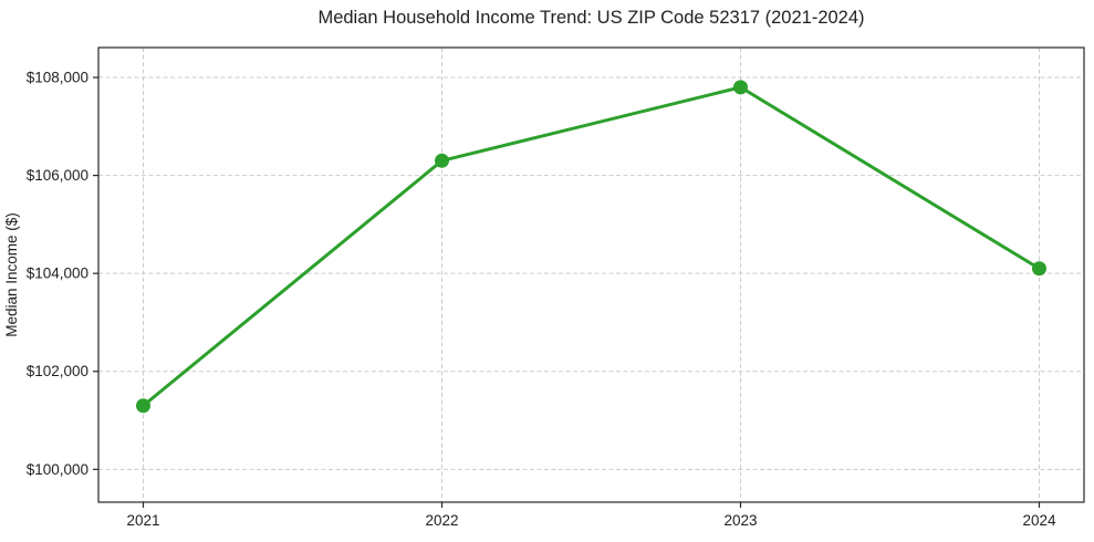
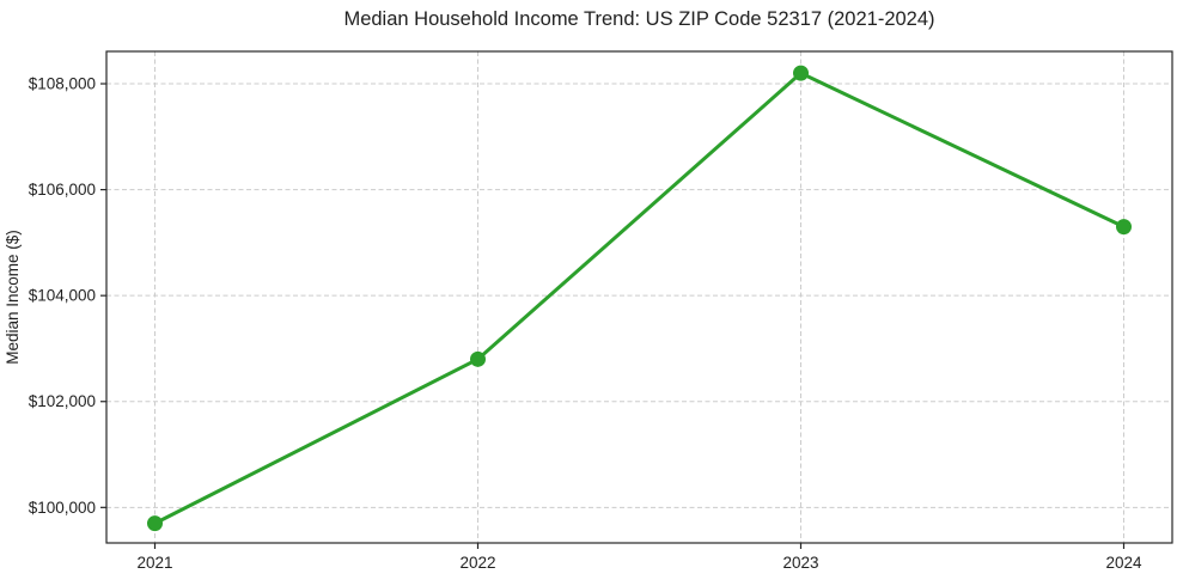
2021: $101300 -> $99700
2022: $106300 -> $102800
2023: $107800 -> $108200
2024: $104100 -> $105300
